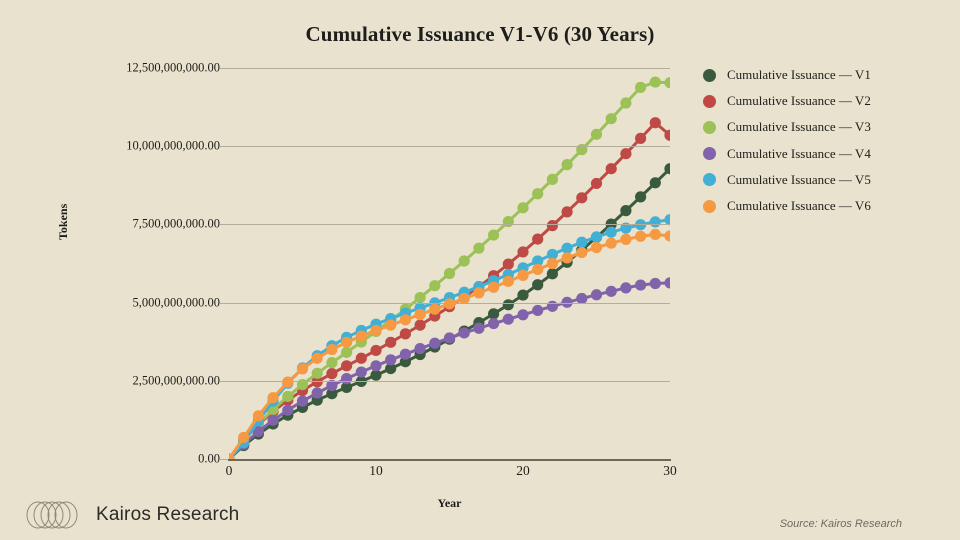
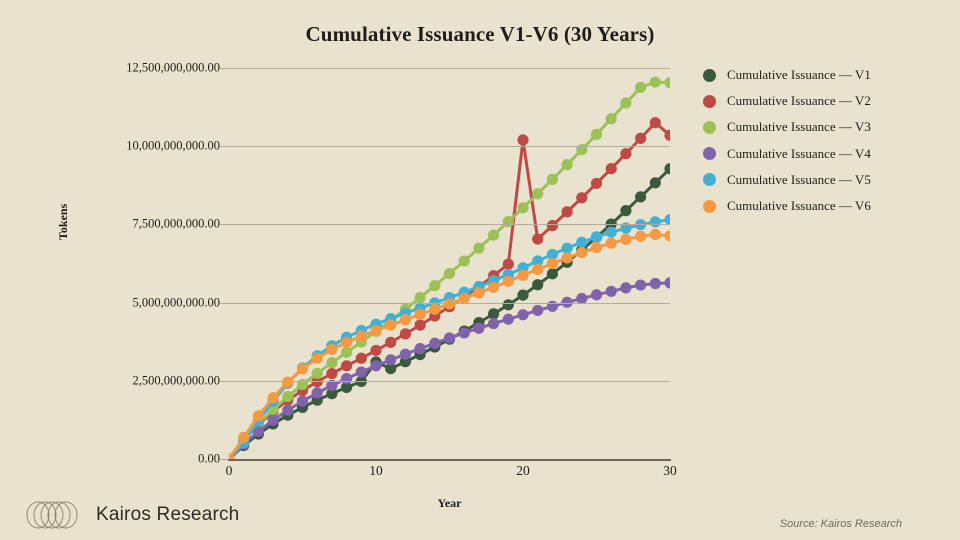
Cumulative Issuance — V1/10: 2700000000 -> 3100000000
Cumulative Issuance — V2/20: 6600000000 -> 10200000000
